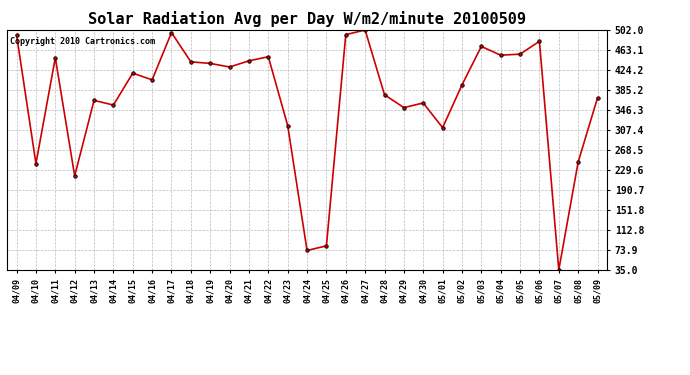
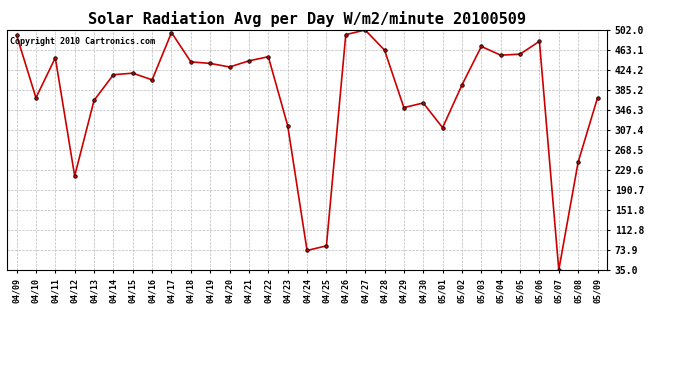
04/10: 242 -> 370
04/14: 356 -> 415
04/28: 376 -> 463
